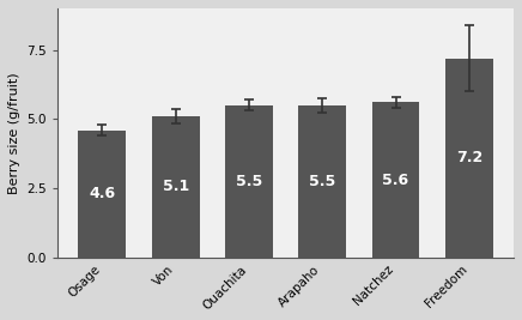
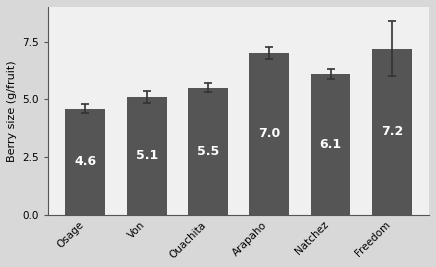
Arapaho: 5.5 -> 7.0
Natchez: 5.6 -> 6.1
